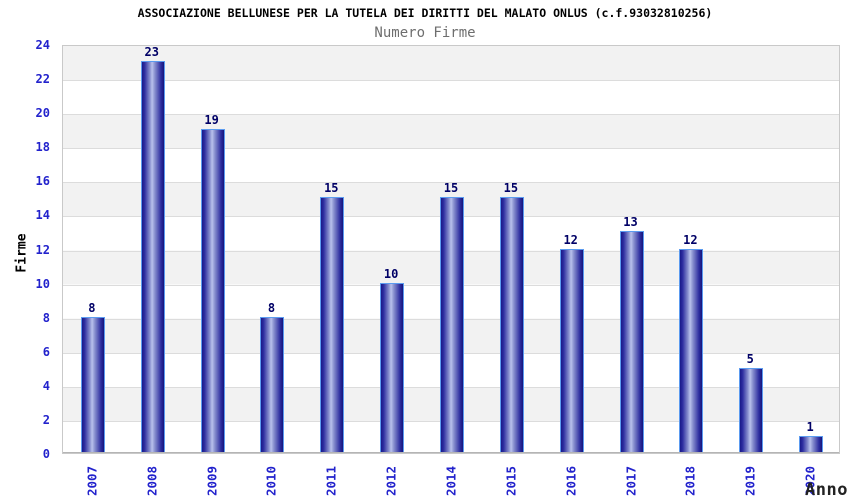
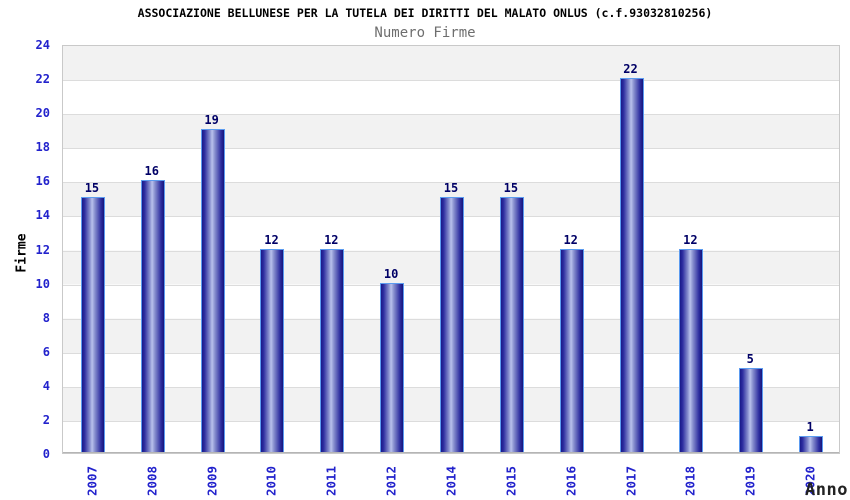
2007: 8 -> 15
2008: 23 -> 16
2010: 8 -> 12
2011: 15 -> 12
2017: 13 -> 22
